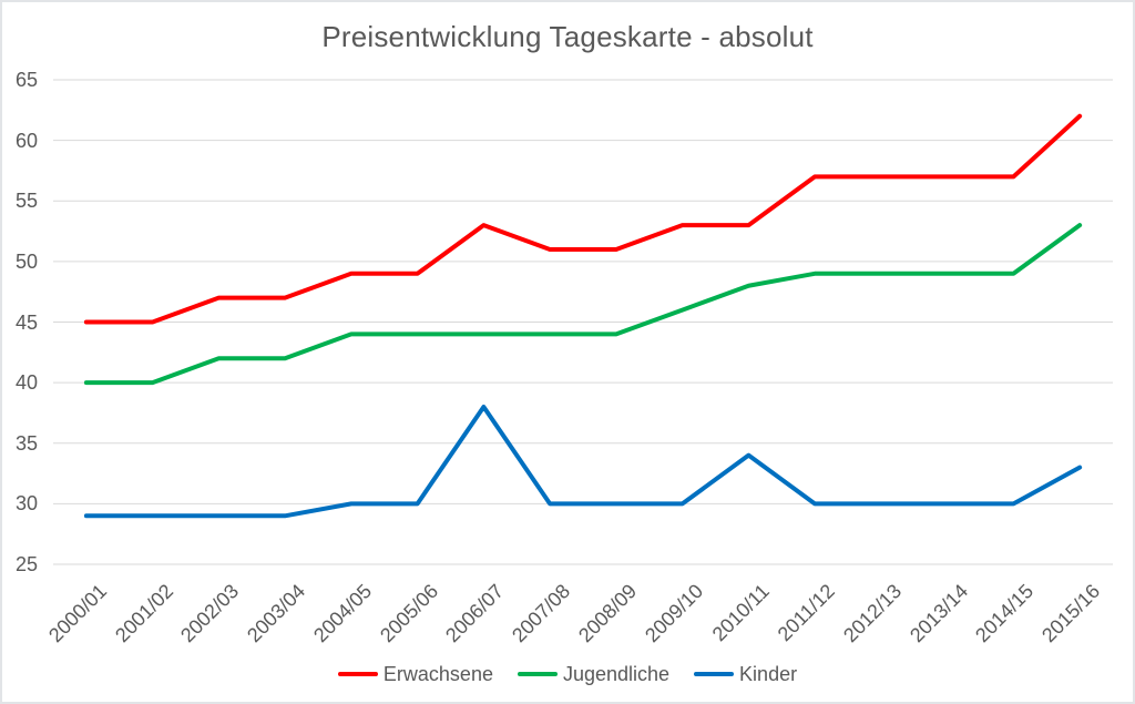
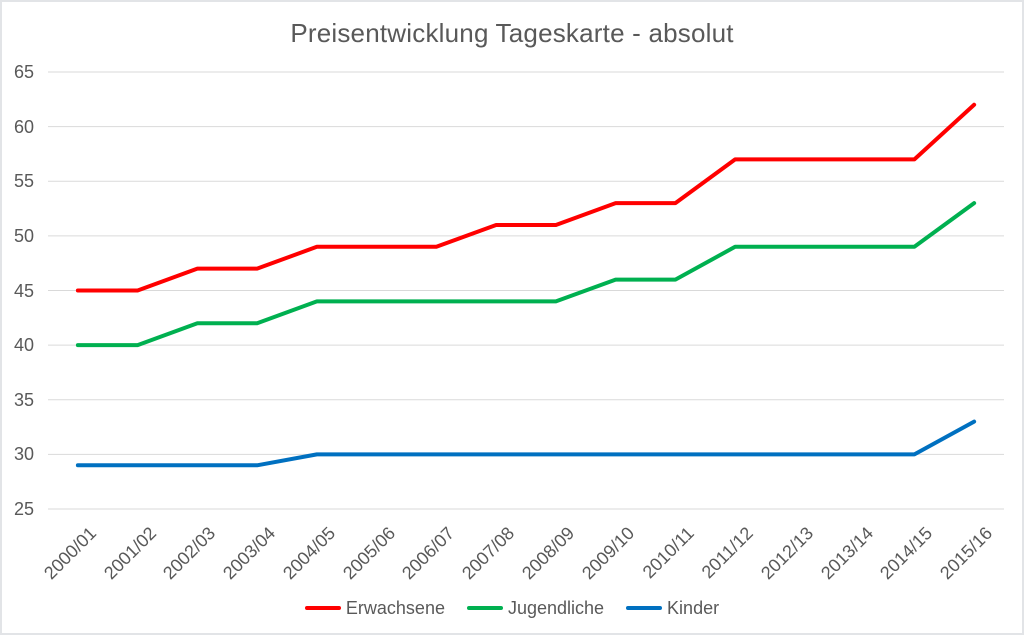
Erwachsene/2006/07: 53 -> 49
Kinder/2006/07: 38 -> 30
Jugendliche/2010/11: 48 -> 46
Kinder/2010/11: 34 -> 30
